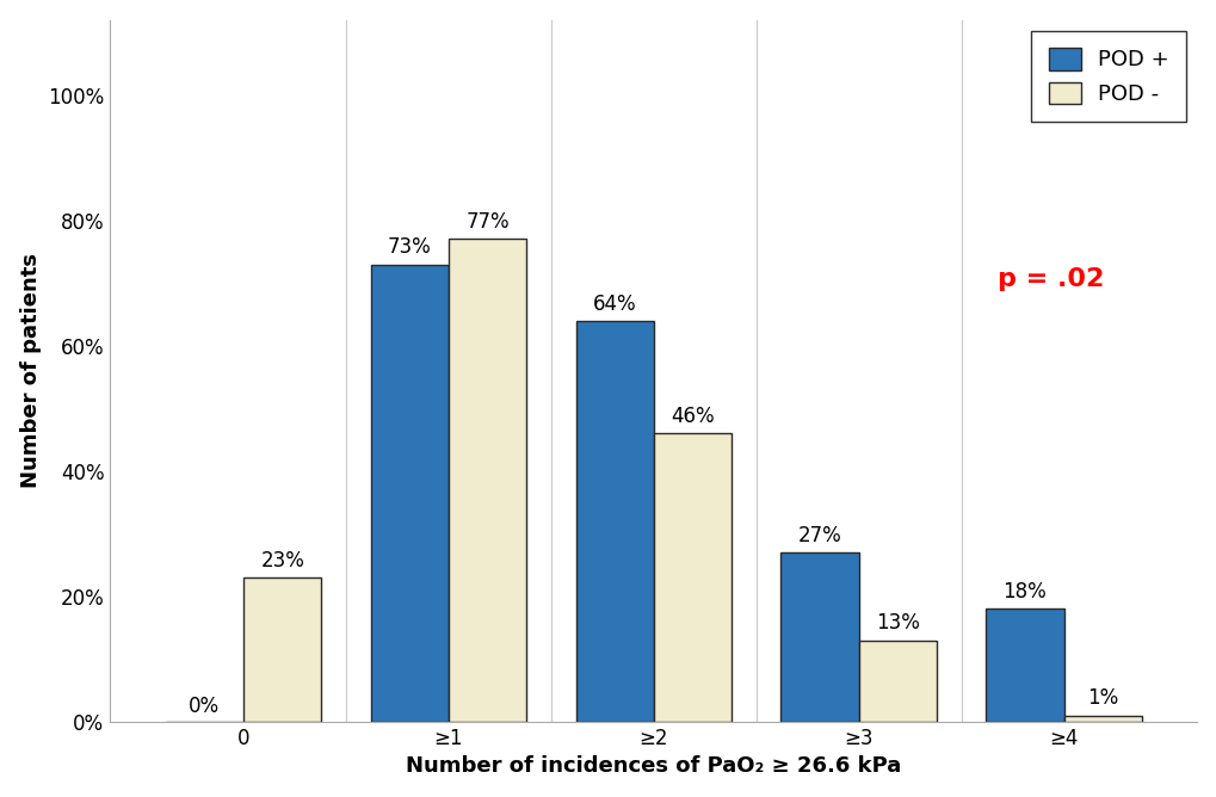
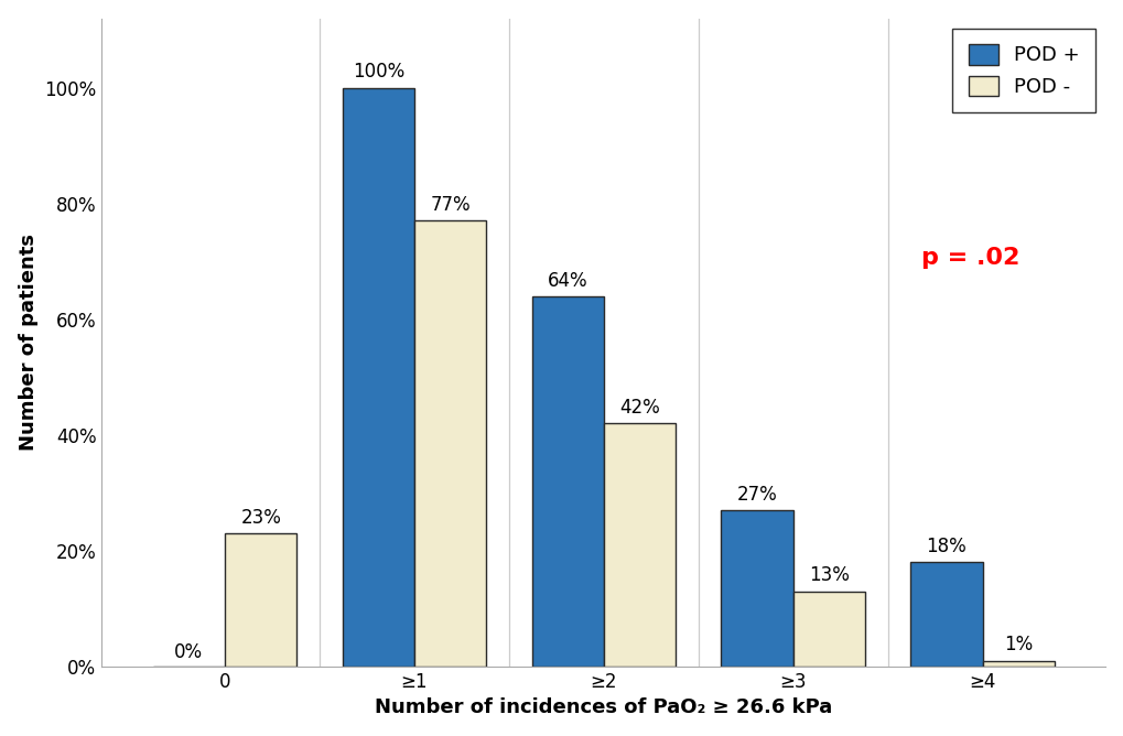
POD +/≥1: 73% -> 100%
POD -/≥2: 46% -> 42%
